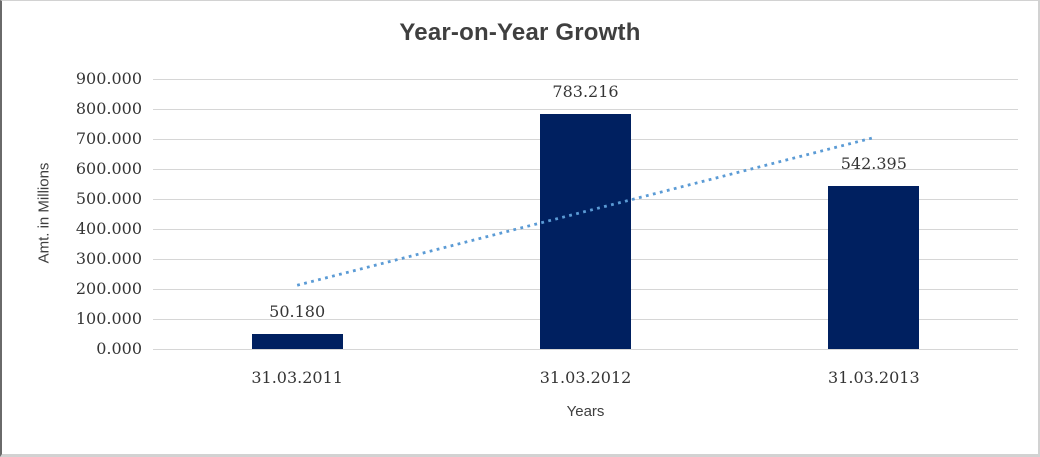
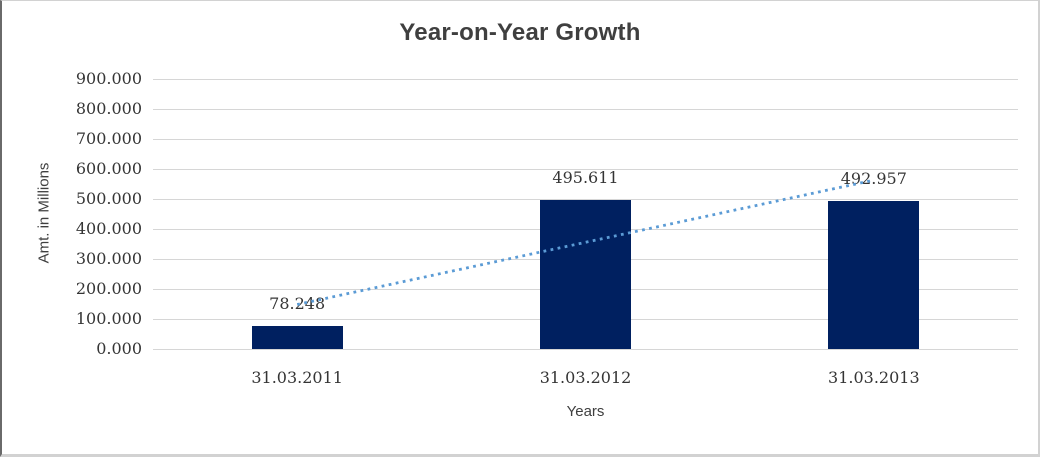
31.03.2011: 50.180 -> 78.248
31.03.2012: 783.216 -> 495.611
31.03.2013: 542.395 -> 492.957
